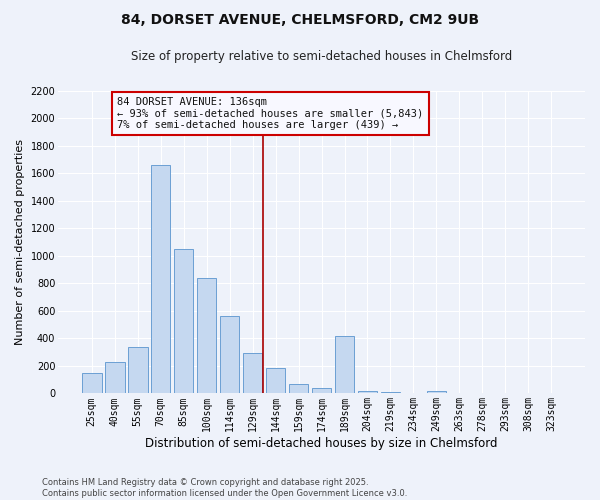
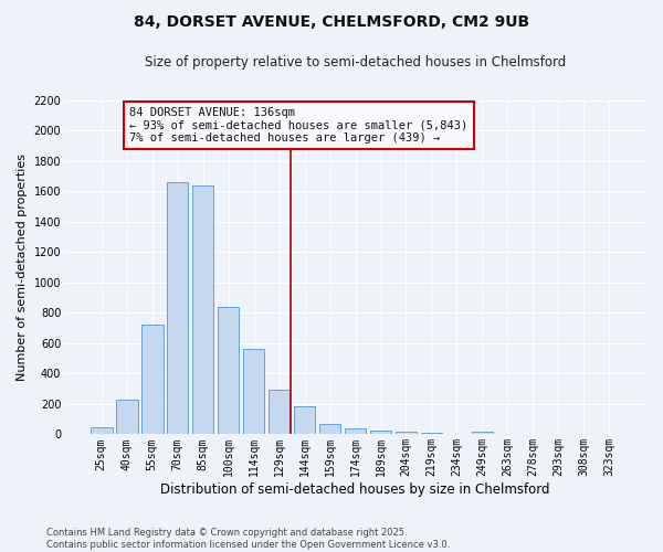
25sqm: 150 -> 50
55sqm: 340 -> 720
85sqm: 1050 -> 1640
189sqm: 420 -> 20
